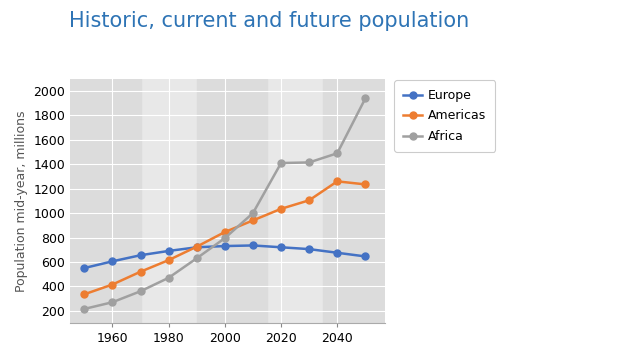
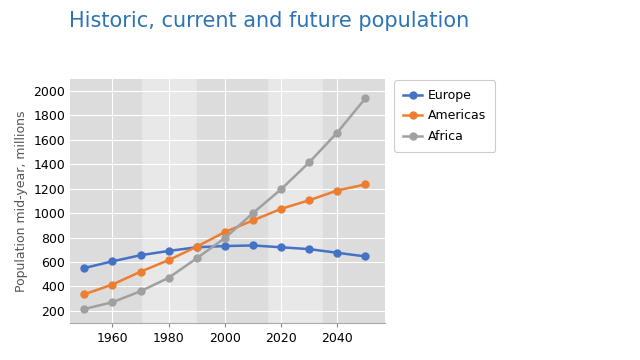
Africa/2020: 1410 -> 1200
Americas/2040: 1260 -> 1180
Africa/2040: 1490 -> 1660
